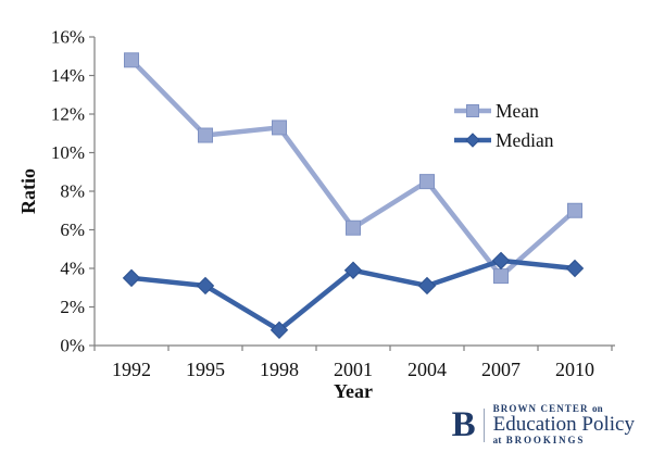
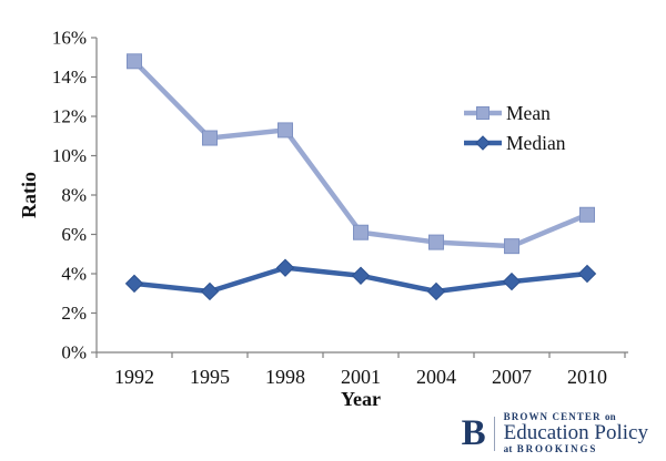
Median/1998: 0.8% -> 4.3%
Mean/2004: 8.5% -> 5.6%
Mean/2007: 3.6% -> 5.4%
Median/2007: 4.4% -> 3.6%
